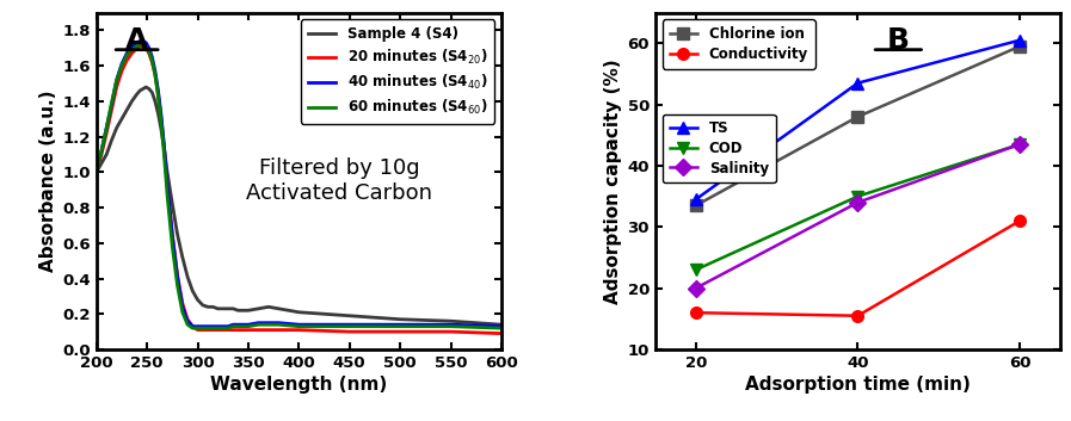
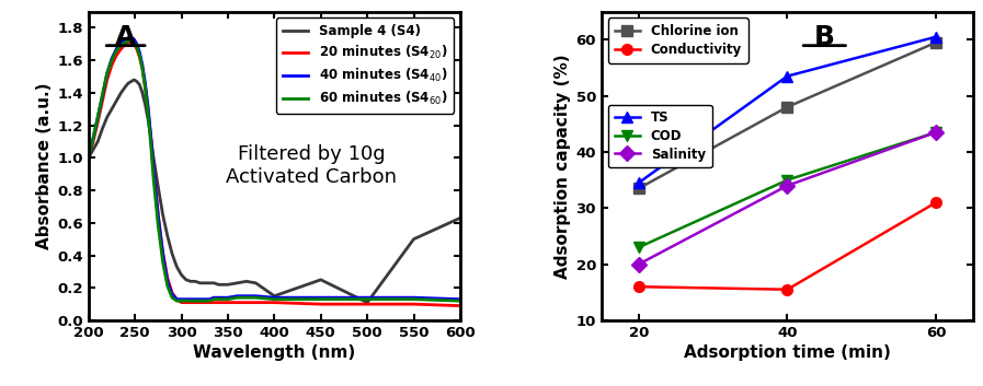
Sample 4 (S4)/400: 0.21 -> 0.15
Sample 4 (S4)/450: 0.19 -> 0.25
Sample 4 (S4)/500: 0.17 -> 0.11
Sample 4 (S4)/550: 0.16 -> 0.50
Sample 4 (S4)/600: 0.14 -> 0.63
